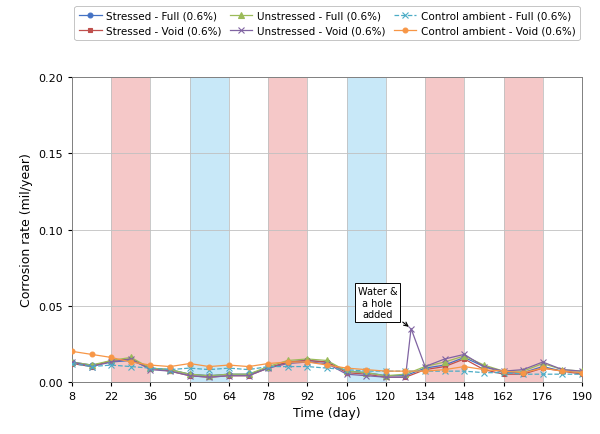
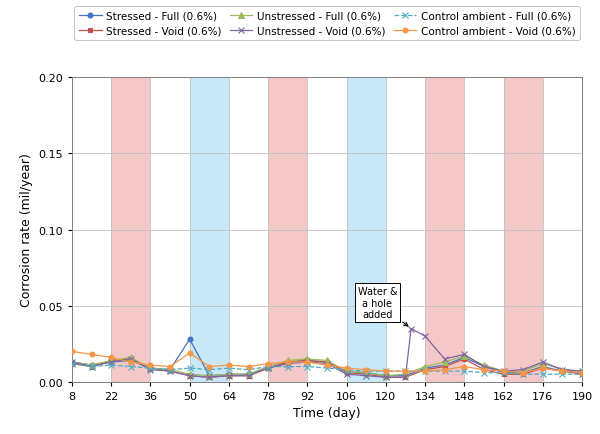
Stressed - Full (0.6%)/50: 0.005 -> 0.028
Control ambient - Void (0.6%)/50: 0.012 -> 0.019
Unstressed - Void (0.6%)/134: 0.010 -> 0.030
